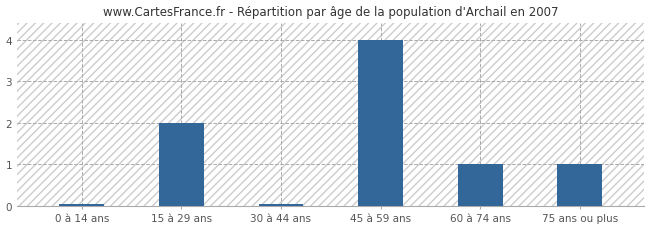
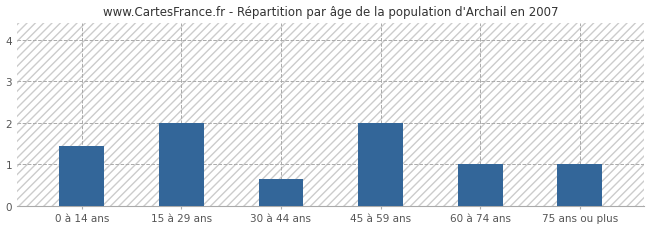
0 à 14 ans: 0.05 -> 1.45
30 à 44 ans: 0.05 -> 0.65
45 à 59 ans: 4.00 -> 2.00
